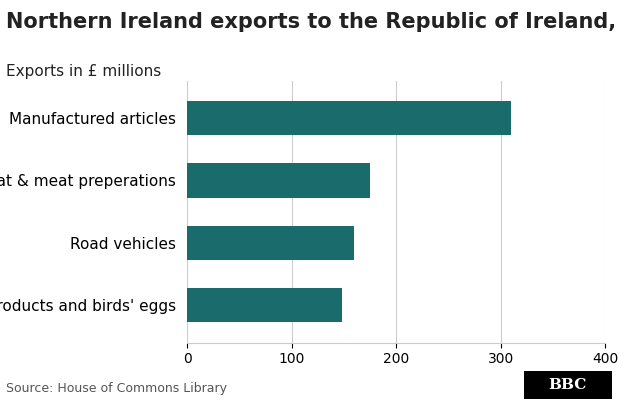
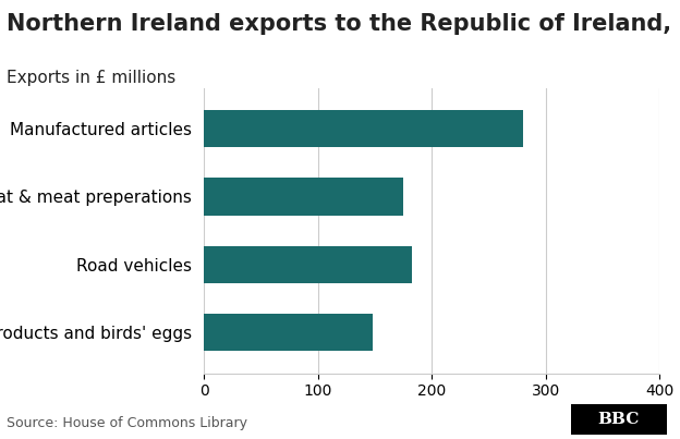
Manufactured articles: 310 -> 280
Road vehicles: 160 -> 183
